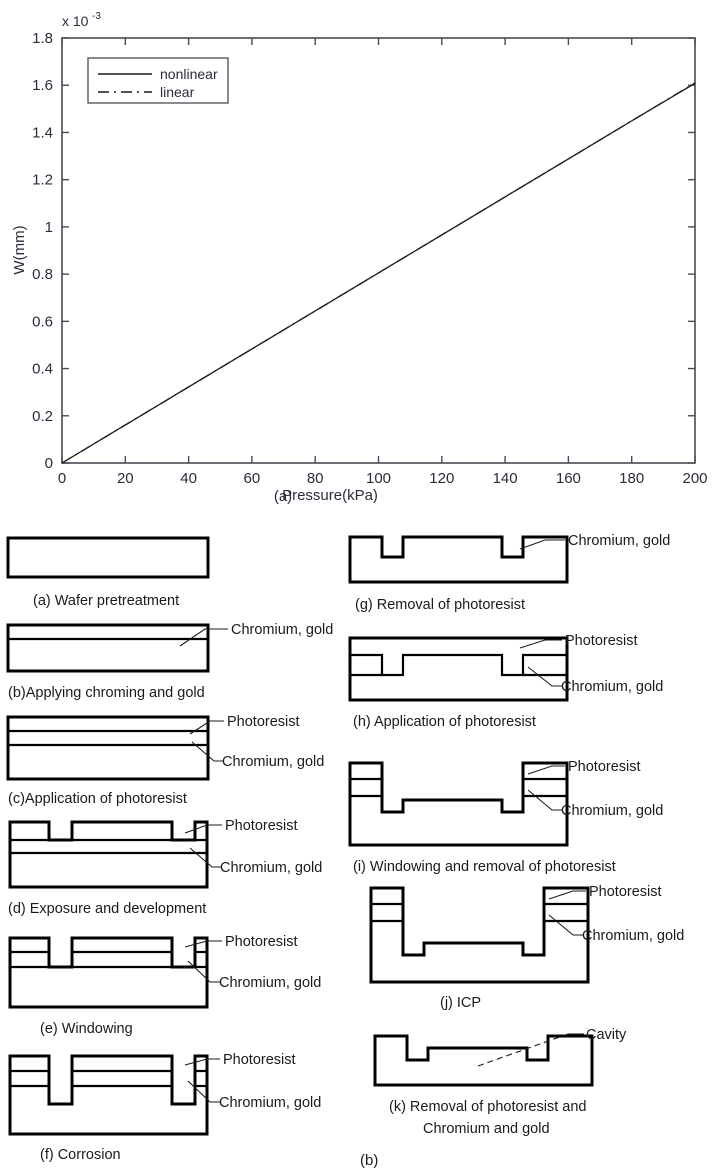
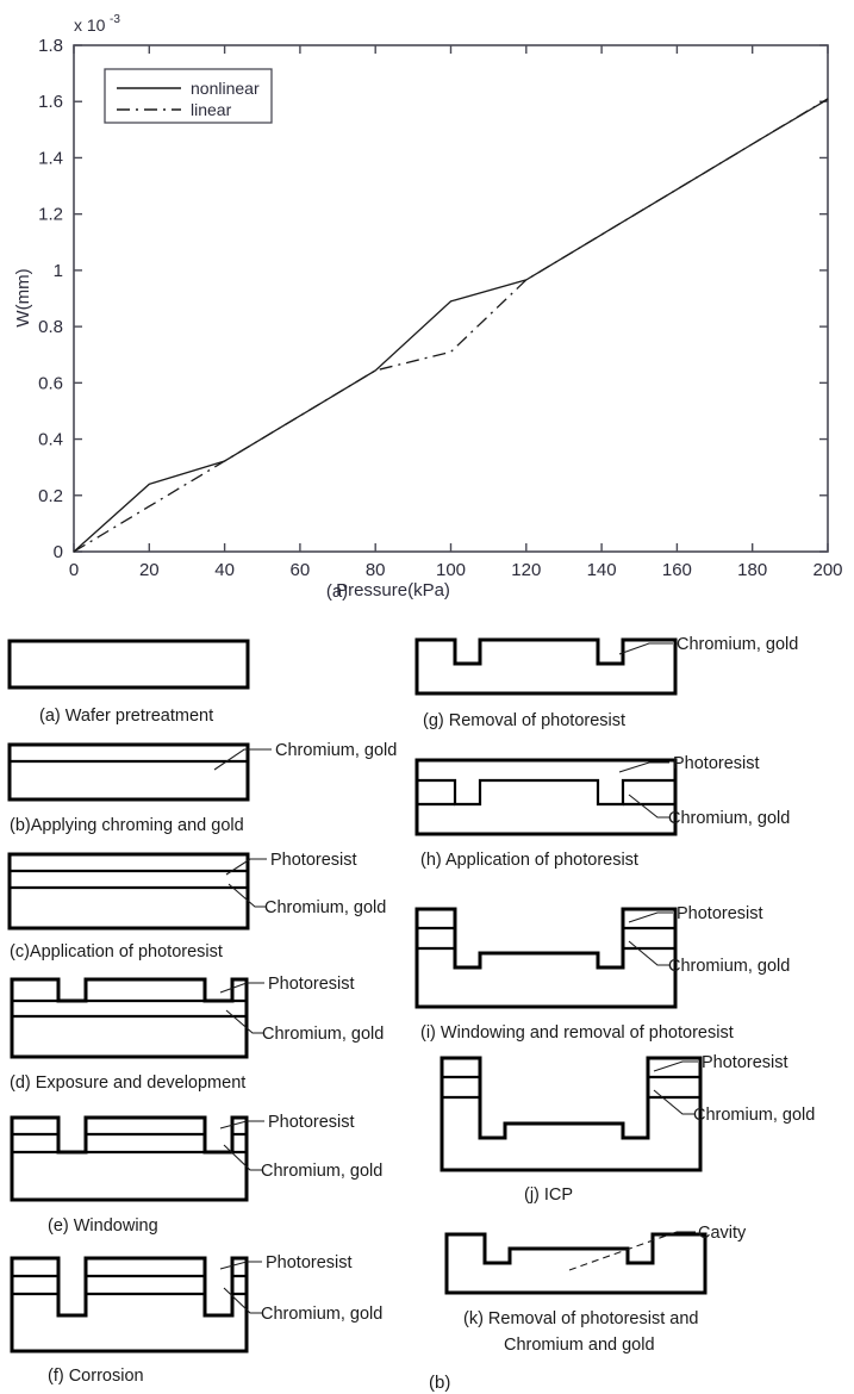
nonlinear/20: 0.16 -> 0.24
nonlinear/100: 0.81 -> 0.89
linear/100: 0.81 -> 0.71
